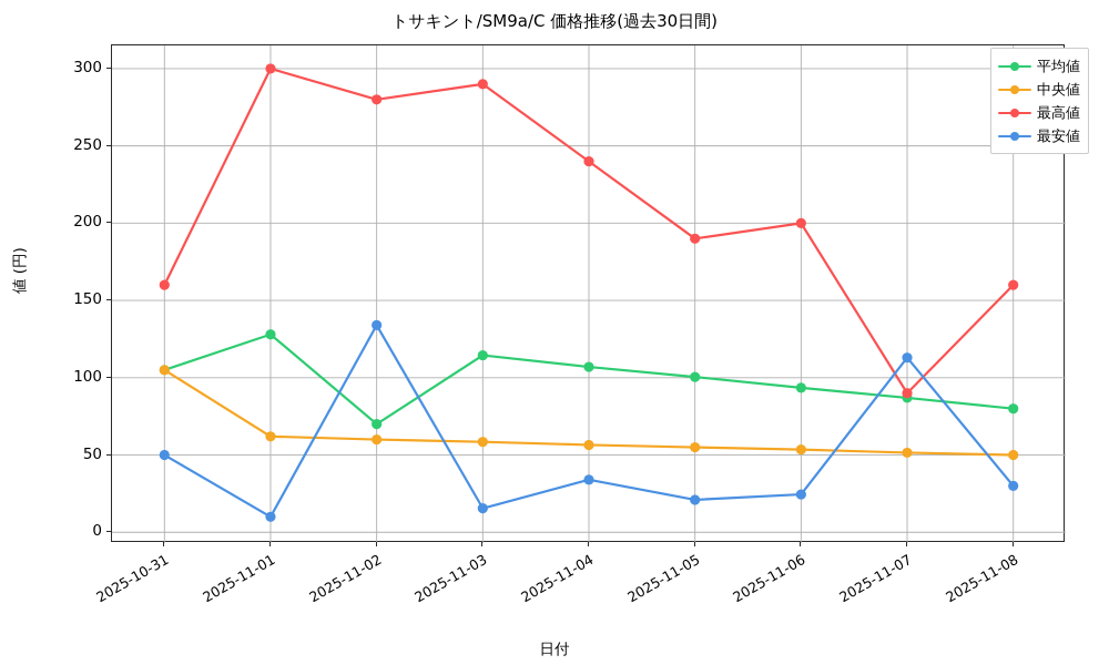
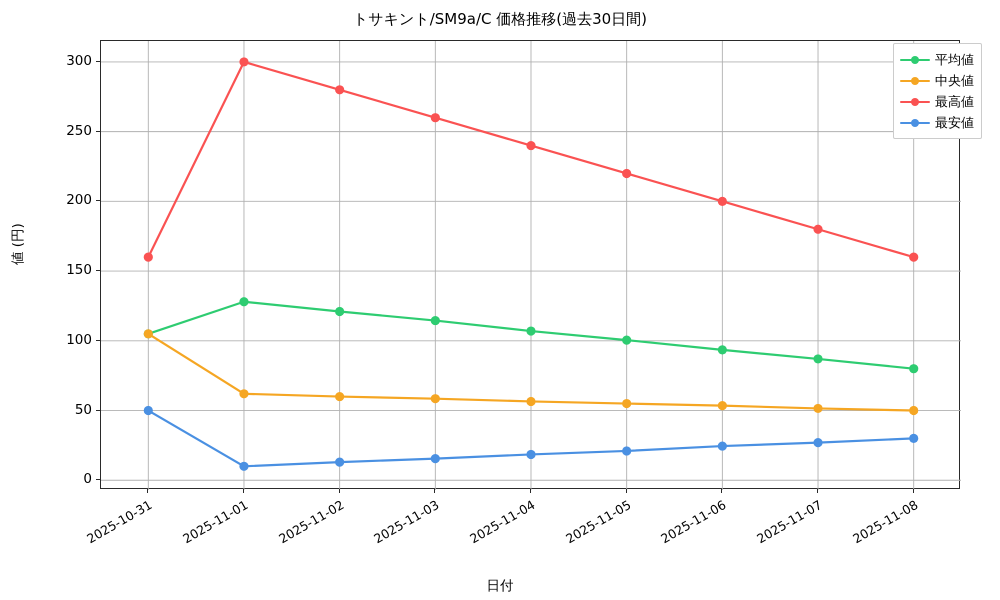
平均値/2025-11-02: 70 -> 121
最安値/2025-11-02: 134 -> 13
最高値/2025-11-03: 290 -> 260
最安値/2025-11-04: 34 -> 18
最高値/2025-11-05: 190 -> 220
最高値/2025-11-07: 90 -> 180
最安値/2025-11-07: 113 -> 27
